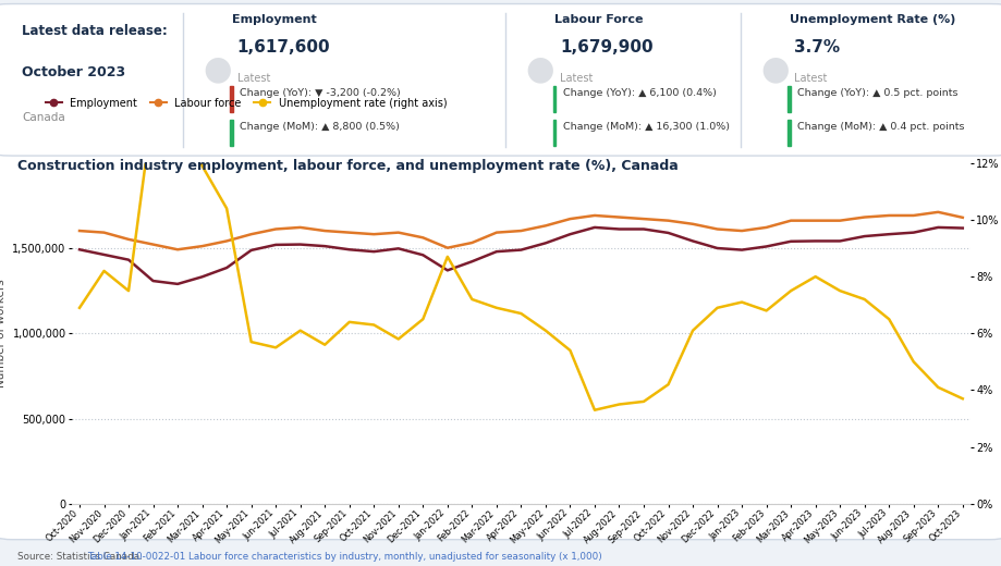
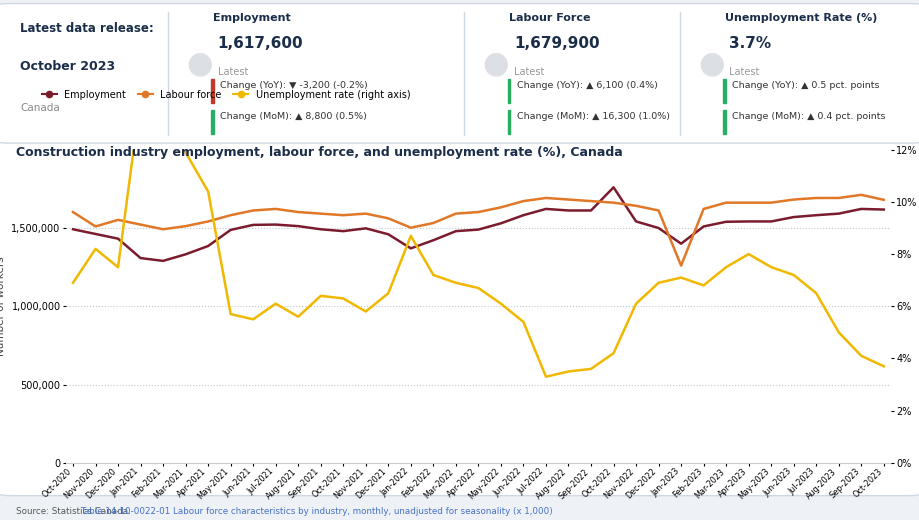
Labour force/Nov-2020: 1,590,000 -> 1,510,000
Employment/Oct-2022: 1,590,000 -> 1,760,000
Employment/Jan-2023: 1,490,000 -> 1,400,000
Labour force/Jan-2023: 1,600,000 -> 1,260,000
